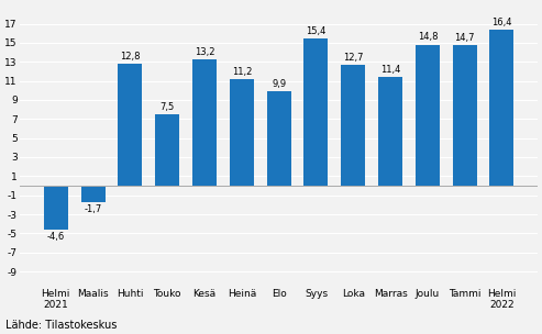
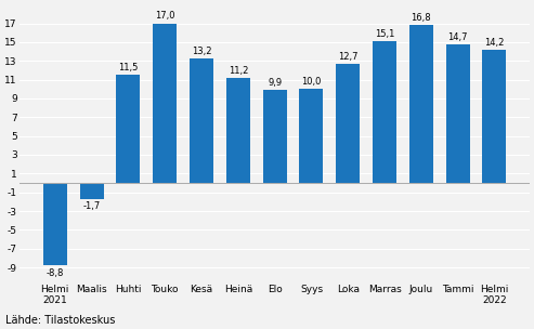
Helmi 2021: -4,6 -> -8,8
Huhti: 12,8 -> 11,5
Touko: 7,5 -> 17,0
Syys: 15,4 -> 10,0
Marras: 11,4 -> 15,1
Joulu: 14,8 -> 16,8
Helmi 2022: 16,4 -> 14,2
